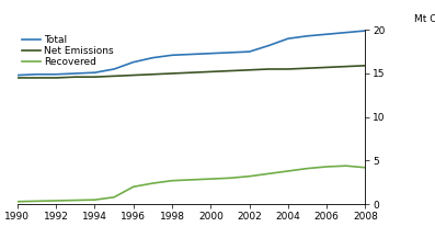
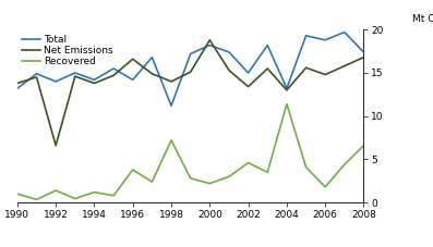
Total/1990: 14.8 -> 13.2
Net Emissions/1990: 14.5 -> 13.8
Recovered/1990: 0.3 -> 1.0
Total/1992: 14.9 -> 14.0
Net Emissions/1992: 14.5 -> 6.6
Recovered/1992: 0.4 -> 1.4
Total/1994: 15.1 -> 14.2
Net Emissions/1994: 14.6 -> 13.8
Recovered/1994: 0.5 -> 1.2
Total/1996: 16.3 -> 14.2
Net Emissions/1996: 14.8 -> 16.6
Recovered/1996: 2.0 -> 3.8
Total/1998: 17.1 -> 11.2
Net Emissions/1998: 15.0 -> 14.0
Recovered/1998: 2.7 -> 7.2
Total/2000: 17.3 -> 18.2
Net Emissions/2000: 15.2 -> 18.8
Recovered/2000: 2.9 -> 2.2
Total/2002: 17.5 -> 15.0
Net Emissions/2002: 15.4 -> 13.4
Recovered/2002: 3.2 -> 4.6
Total/2004: 19.0 -> 13.2
Net Emissions/2004: 15.5 -> 13.0
Recovered/2004: 3.8 -> 11.4
Total/2006: 19.5 -> 18.8
Net Emissions/2006: 15.7 -> 14.8
Recovered/2006: 4.3 -> 1.8
Total/2008: 19.9 -> 17.4
Net Emissions/2008: 15.9 -> 16.8
Recovered/2008: 4.2 -> 6.6
